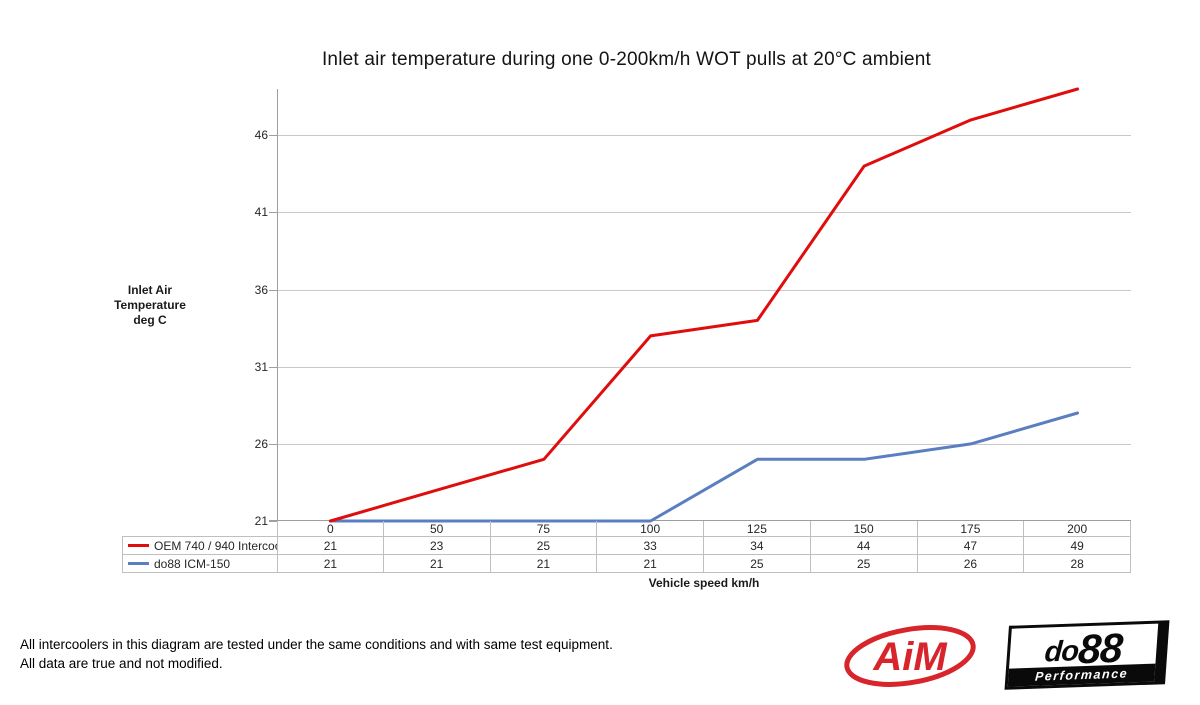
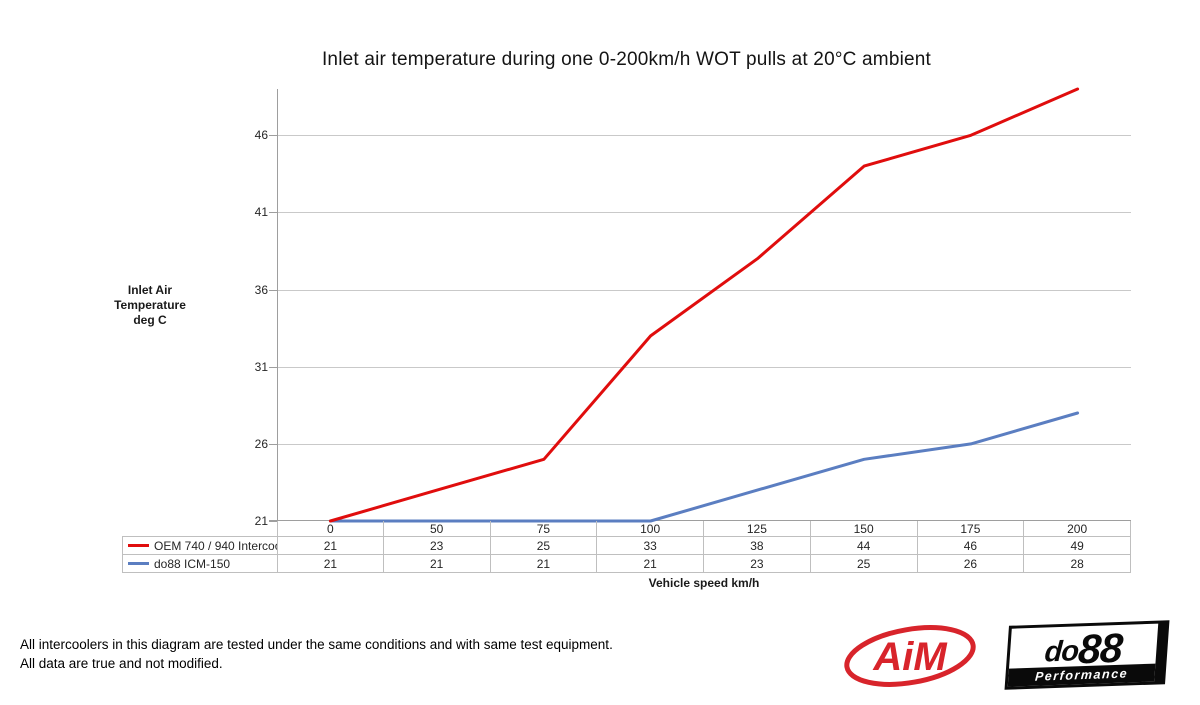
OEM 740 / 940 Intercooler/125: 34 -> 38
do88 ICM-150/125: 25 -> 23
OEM 740 / 940 Intercooler/175: 47 -> 46
